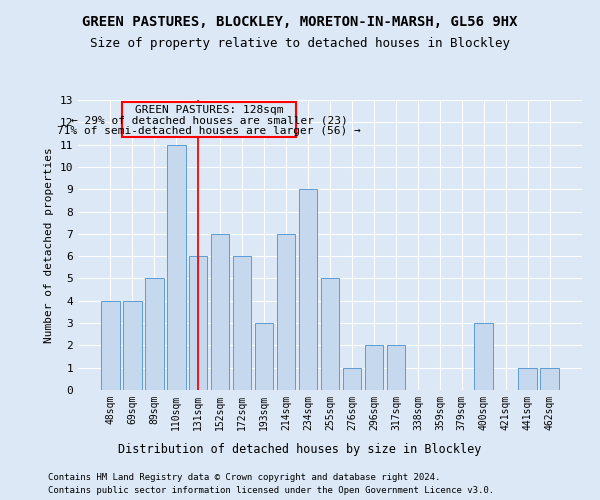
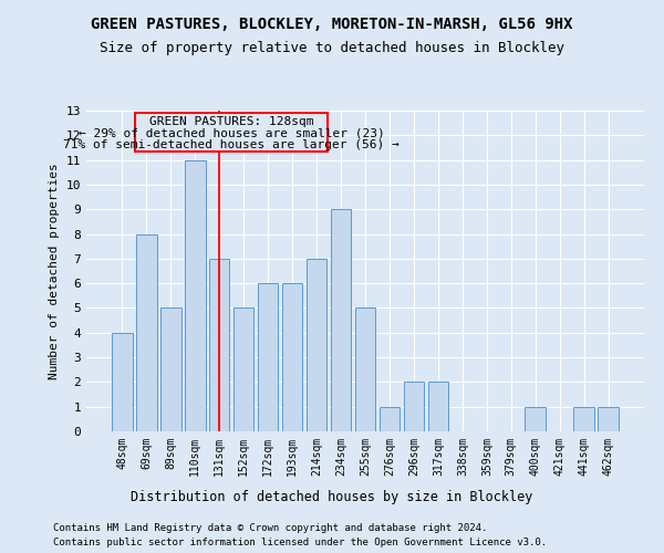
69sqm: 4 -> 8
131sqm: 6 -> 7
152sqm: 7 -> 5
193sqm: 3 -> 6
400sqm: 3 -> 1
